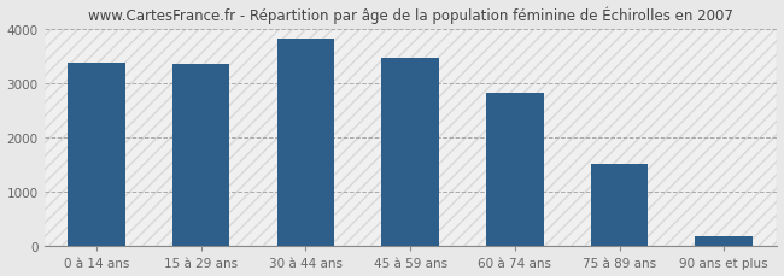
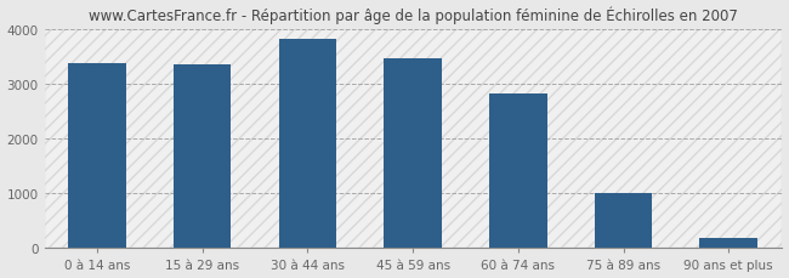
75 à 89 ans: 1520 -> 1000
